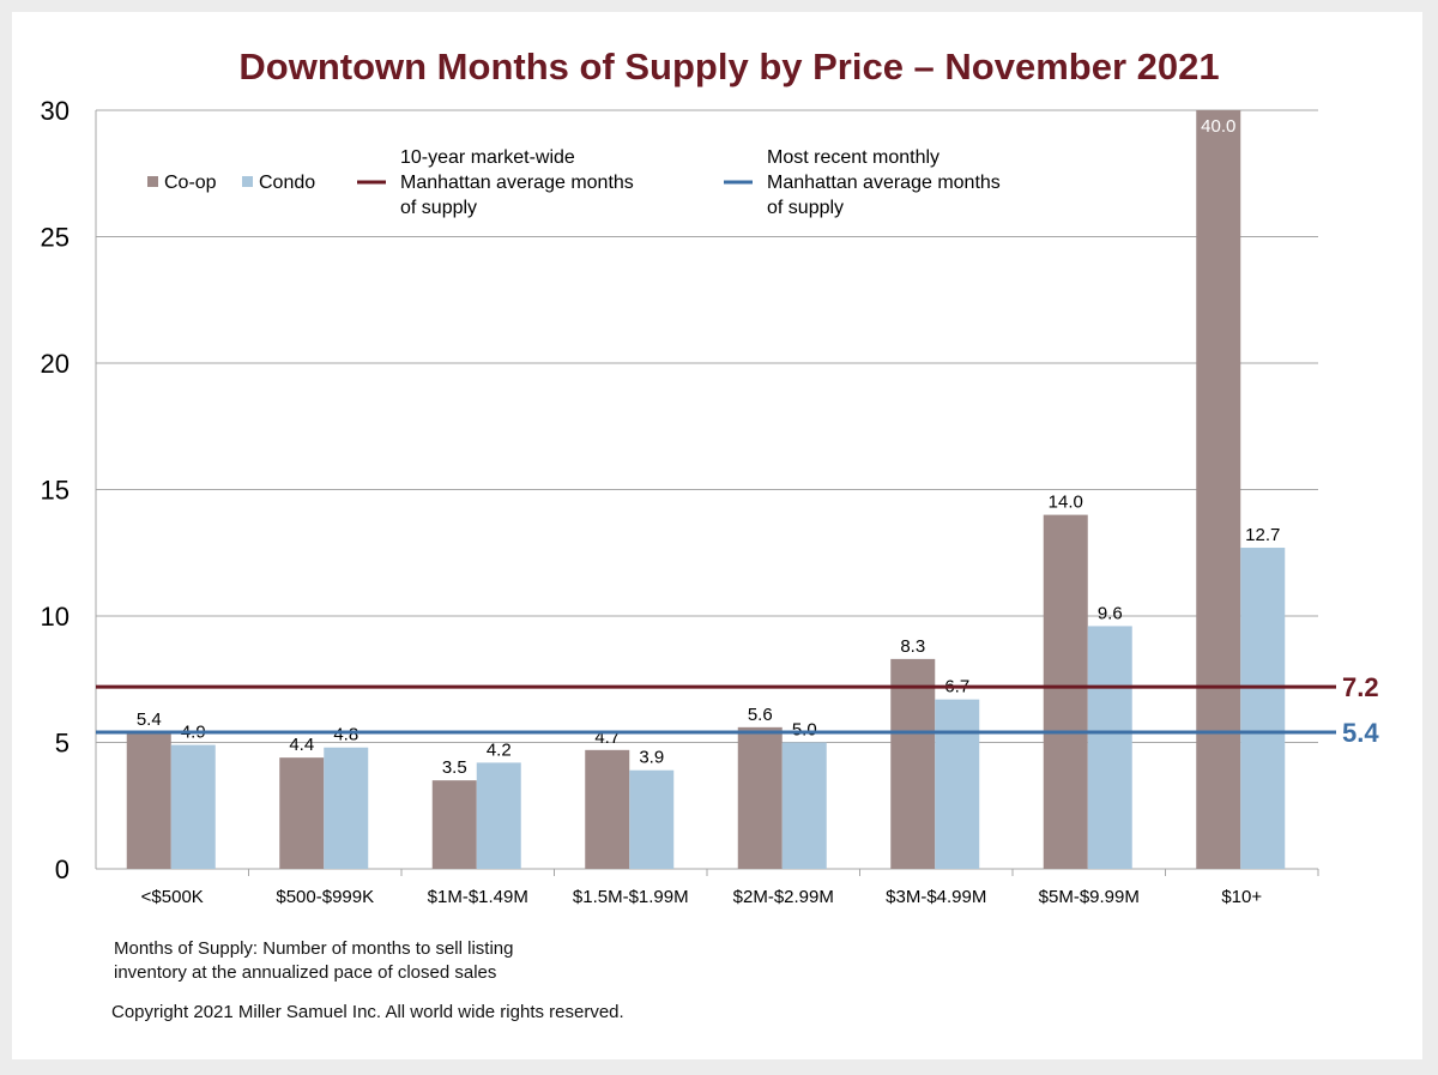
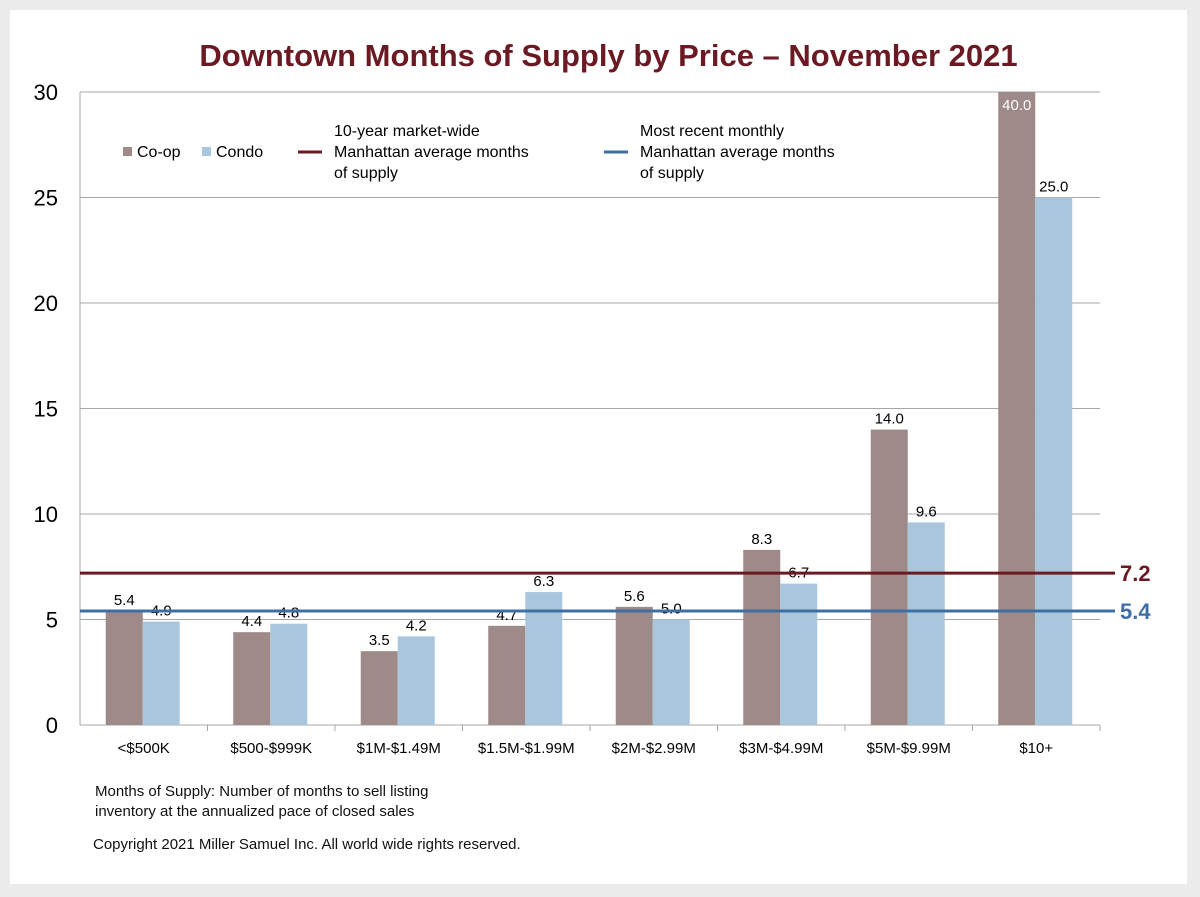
Condo/$1.5M-$1.99M: 3.9 -> 6.3
Condo/$10+: 12.7 -> 25.0
